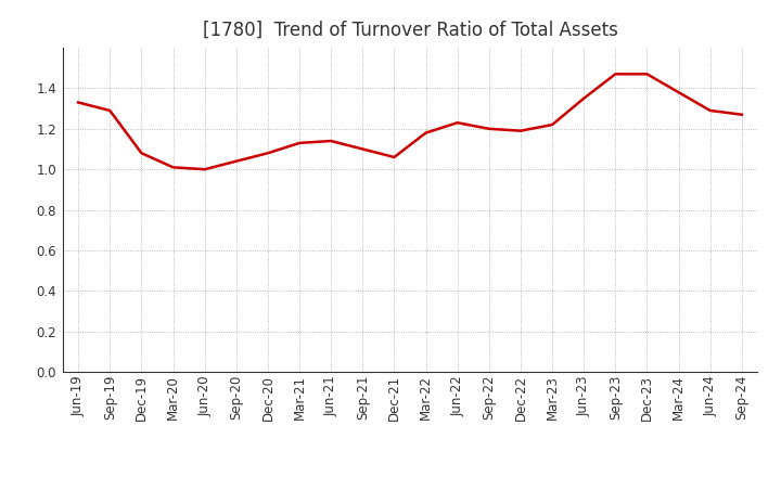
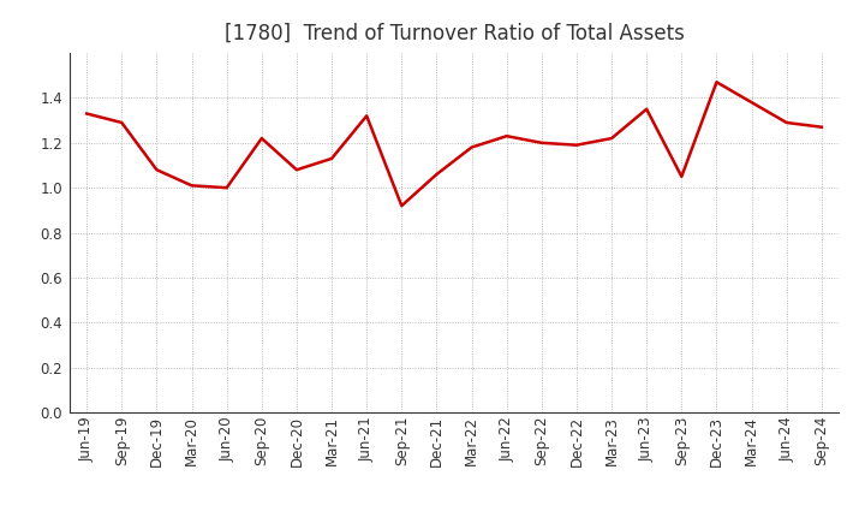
Sep-20: 1.04 -> 1.22
Jun-21: 1.14 -> 1.32
Sep-21: 1.10 -> 0.92
Sep-23: 1.47 -> 1.05
